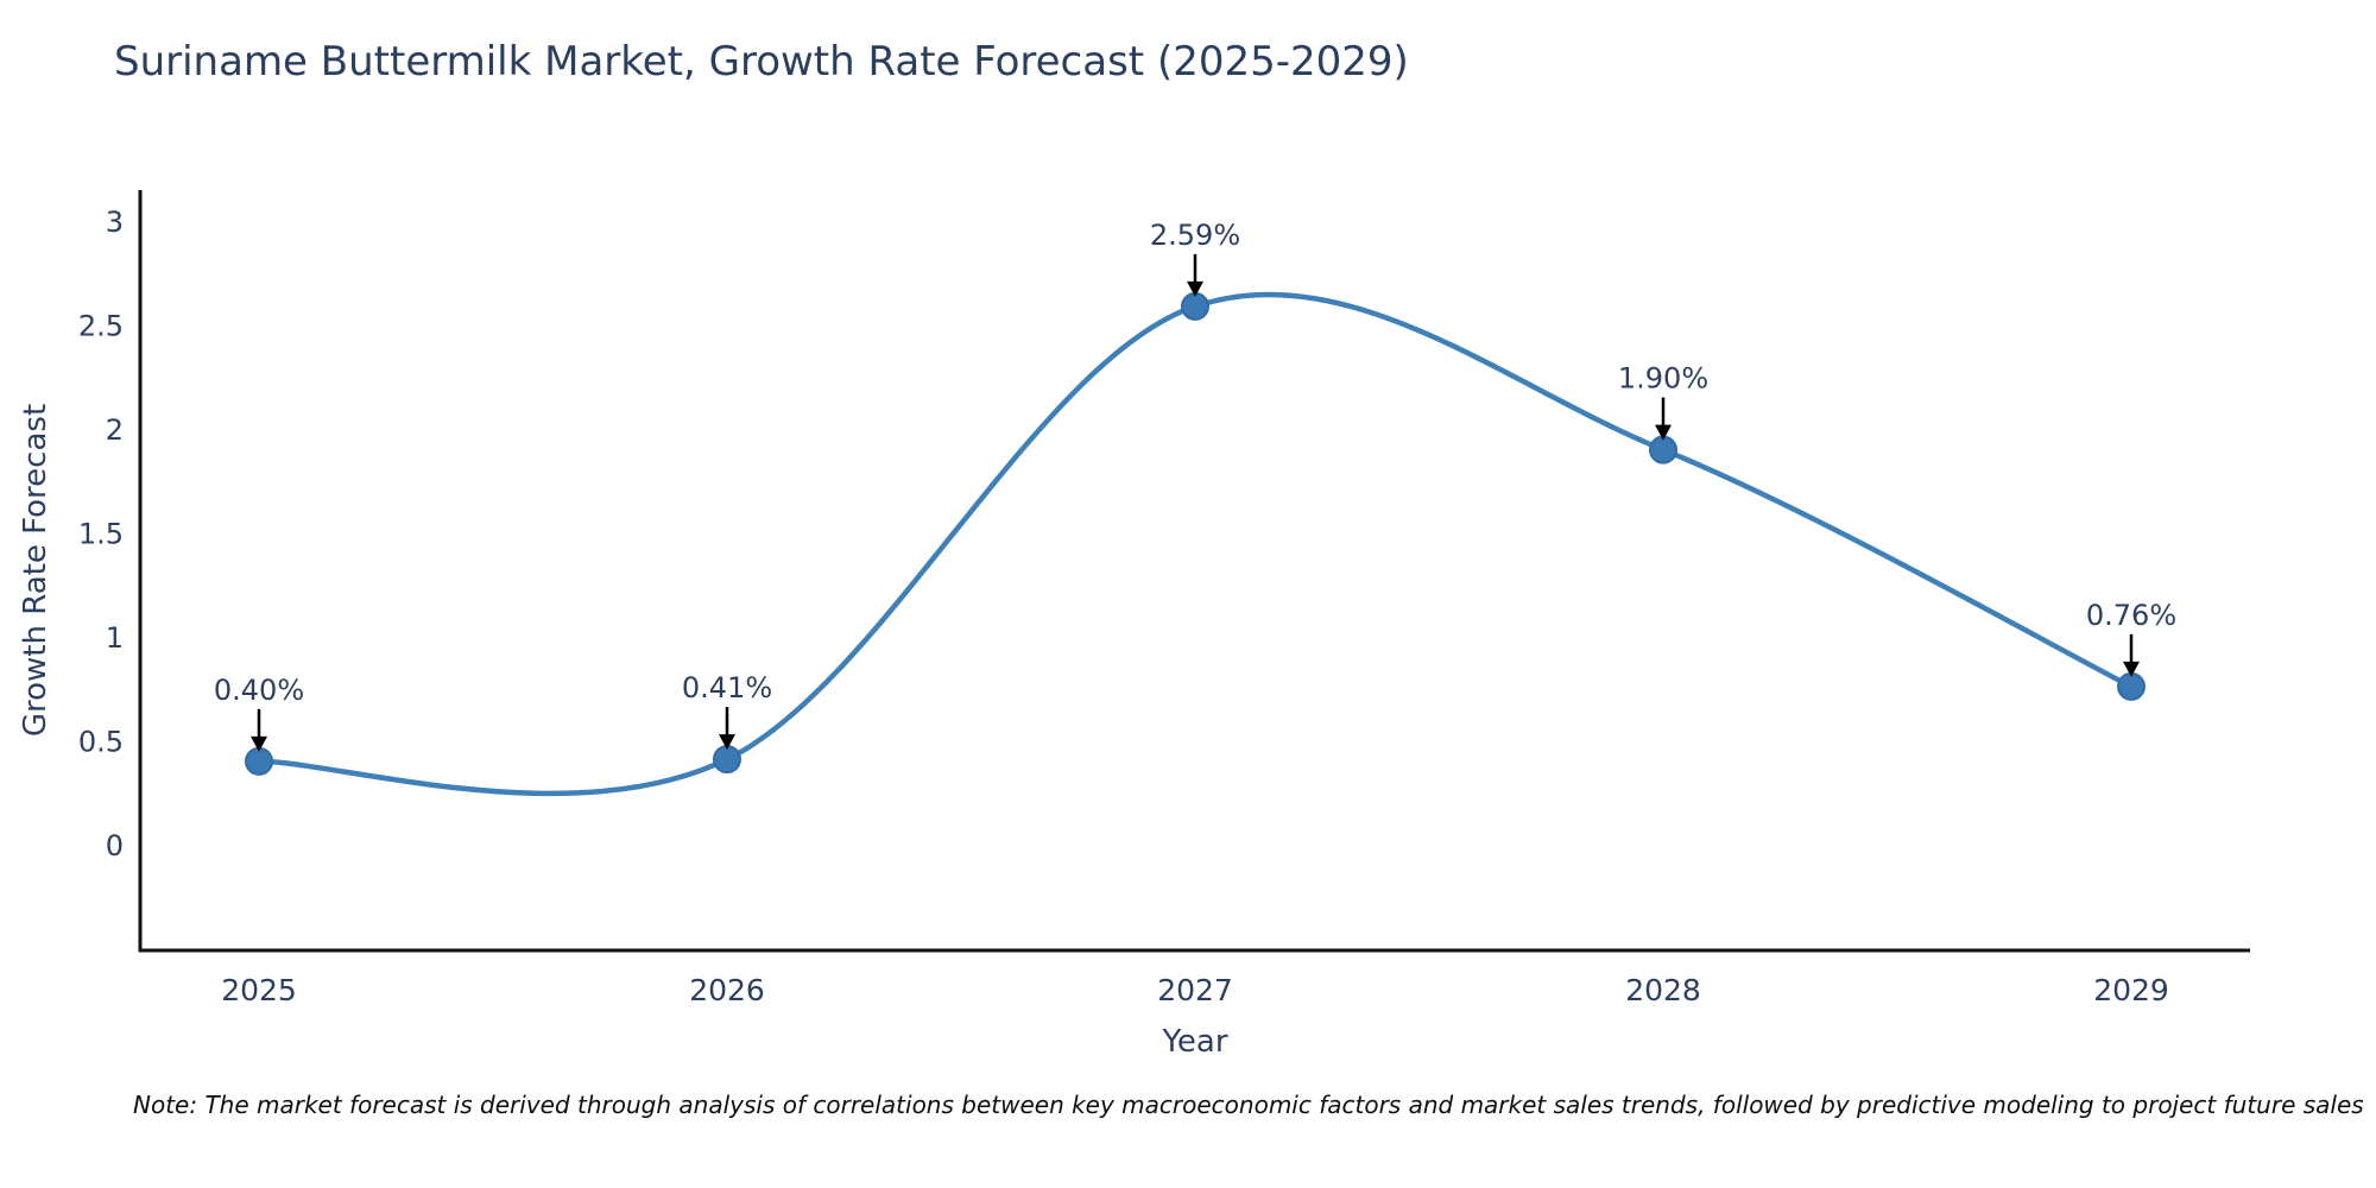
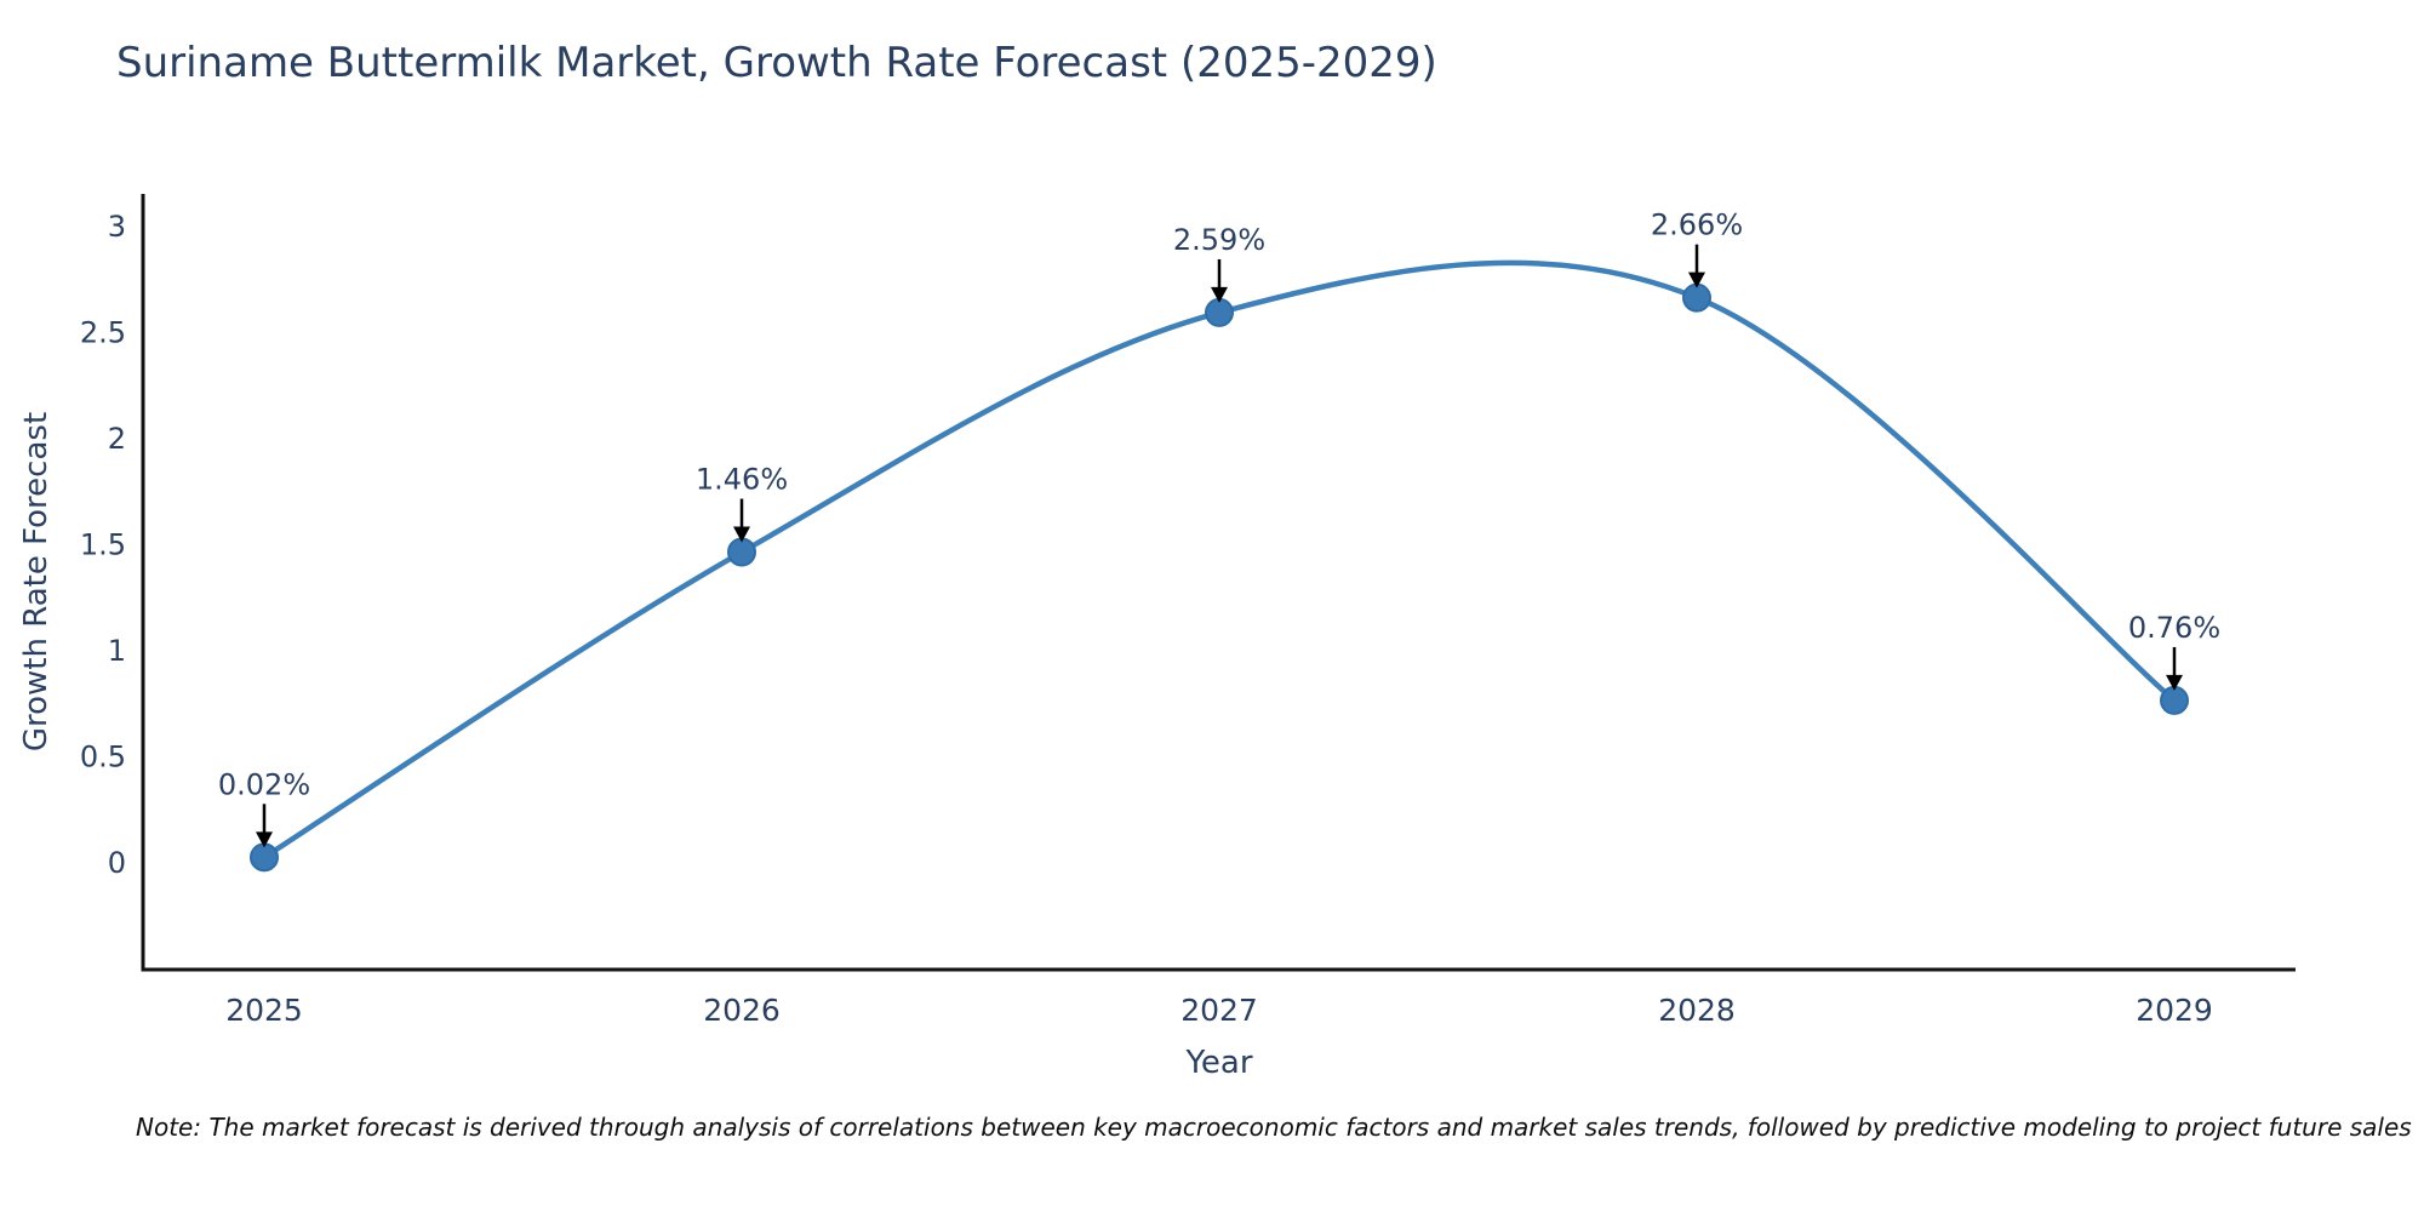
2025: 0.40% -> 0.02%
2026: 0.41% -> 1.46%
2028: 1.90% -> 2.66%
